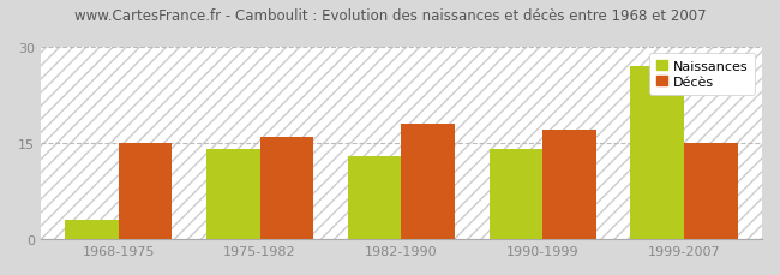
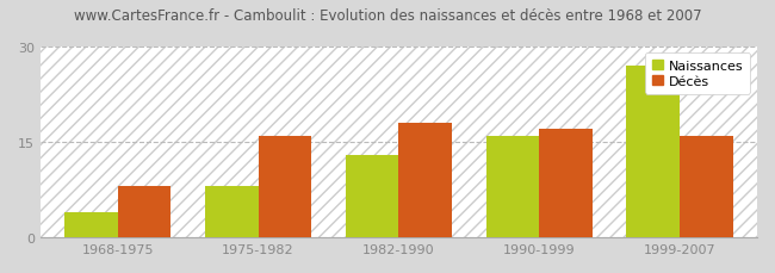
Naissances/1968-1975: 3 -> 4
Décès/1968-1975: 15 -> 8
Naissances/1975-1982: 14 -> 8
Naissances/1990-1999: 14 -> 16
Décès/1999-2007: 15 -> 16
